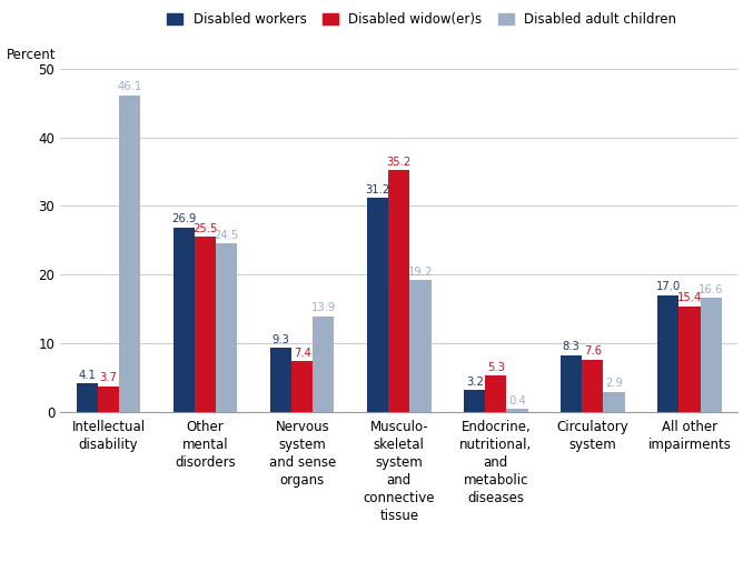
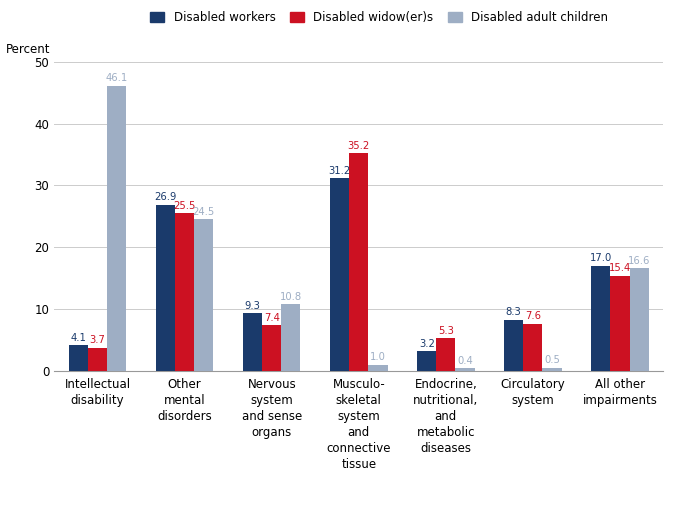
Disabled adult children/Nervous system and sense organs: 13.9 -> 10.8
Disabled adult children/Musculo- skeletal system and connective tissue: 19.2 -> 1.0
Disabled adult children/Circulatory system: 2.9 -> 0.5
